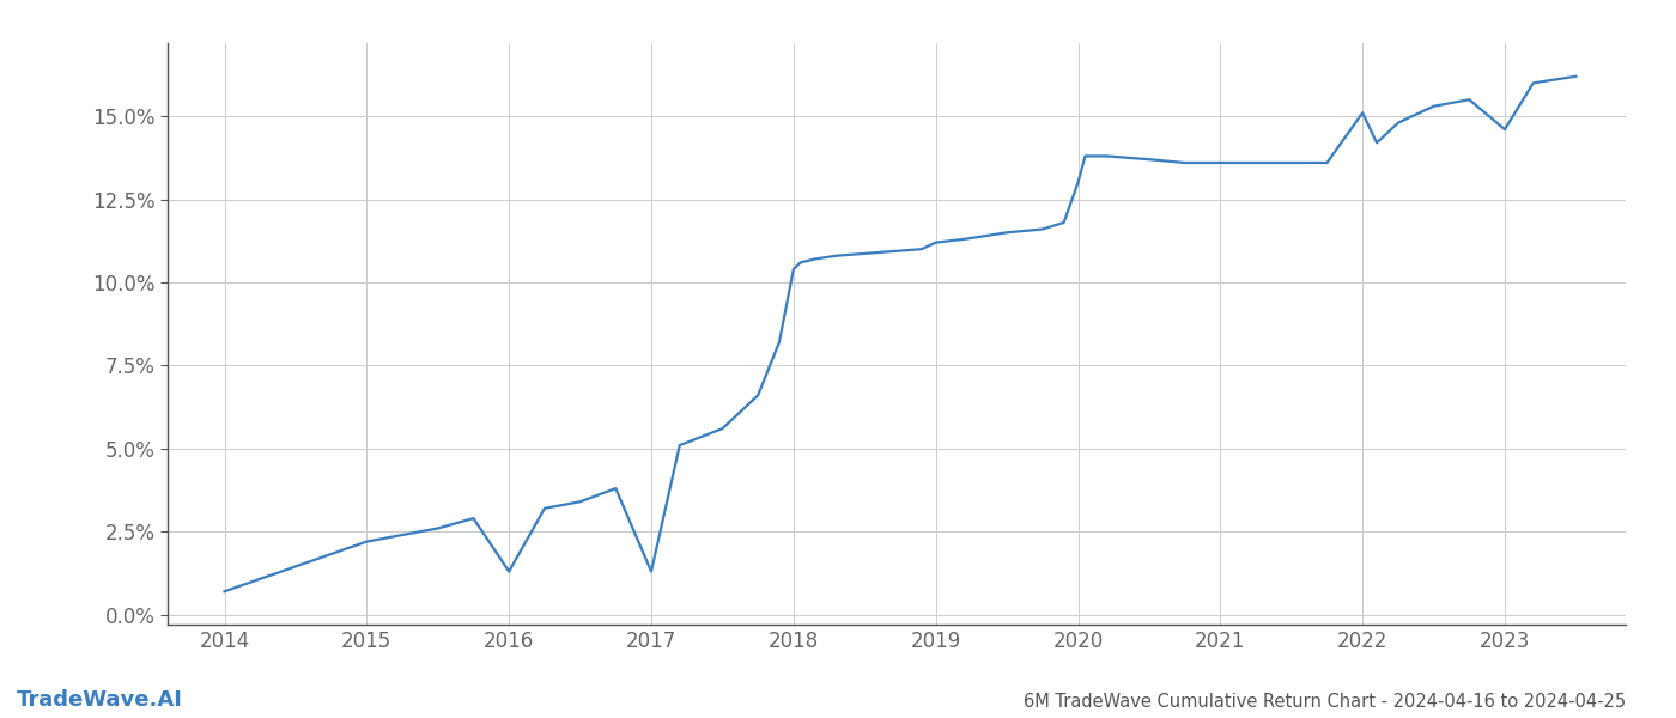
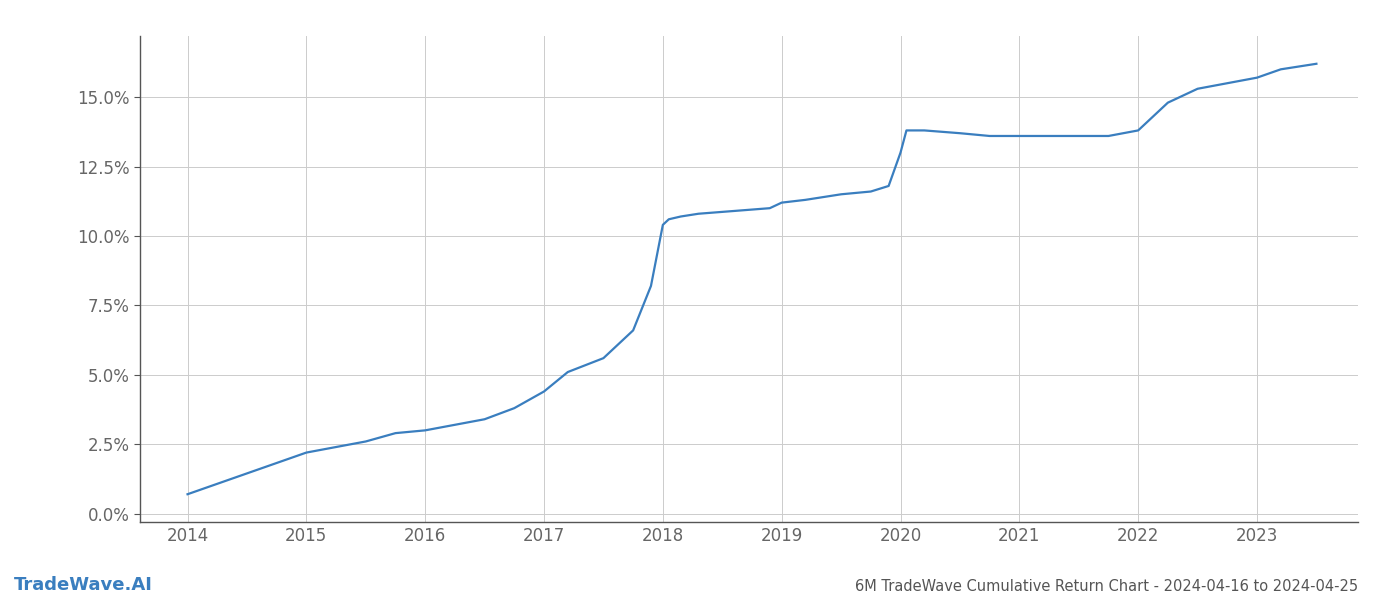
2016: 1.3% -> 3.0%
2017: 1.3% -> 4.4%
2022: 15.1% -> 13.8%
2023: 14.6% -> 15.7%
